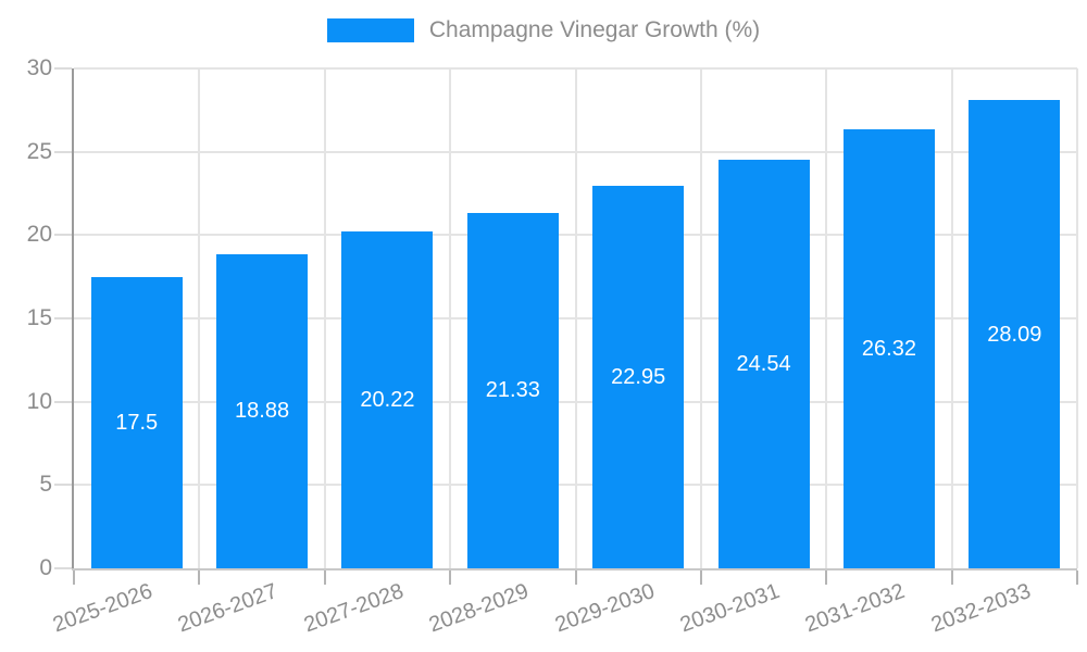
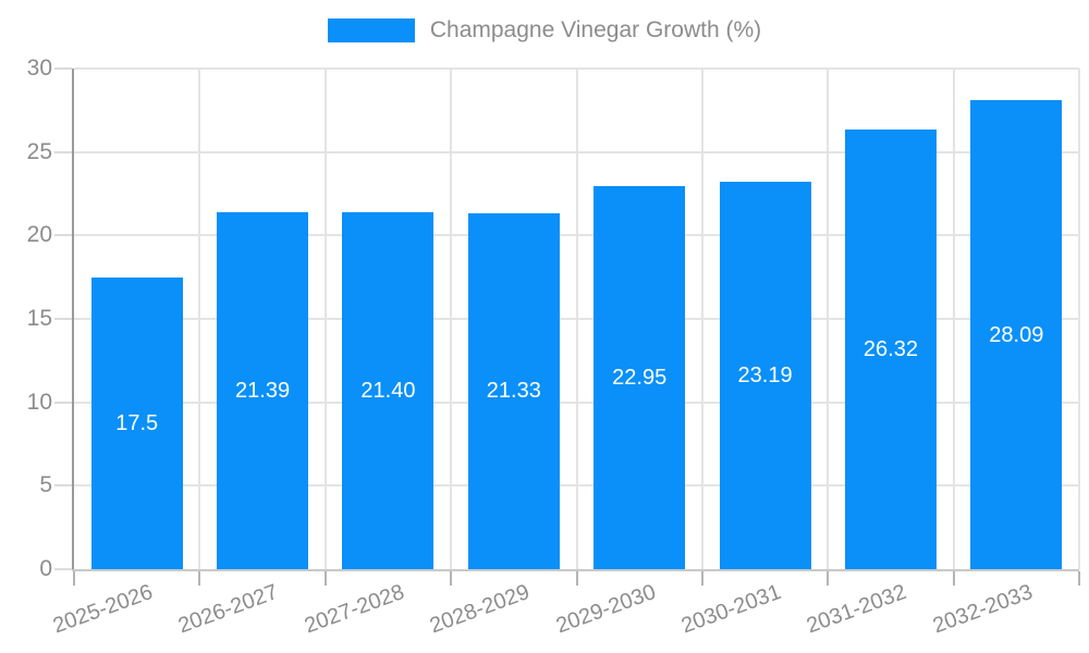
2026-2027: 18.88 -> 21.39
2027-2028: 20.22 -> 21.40
2030-2031: 24.54 -> 23.19
